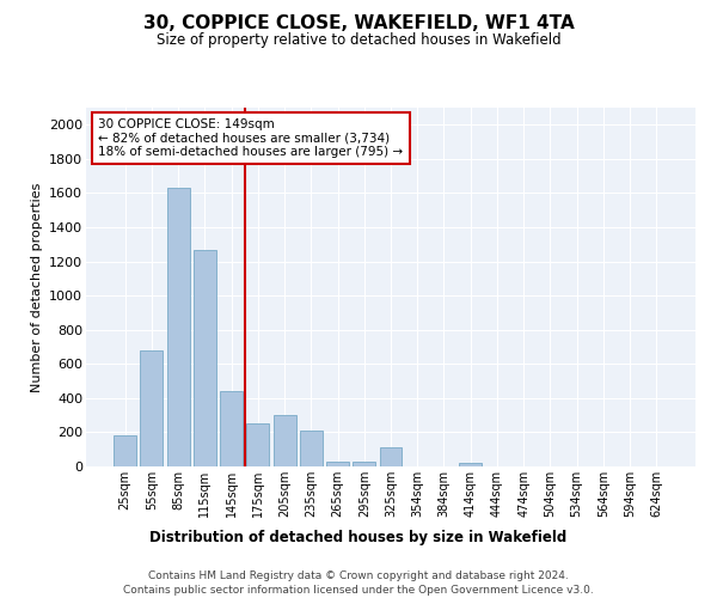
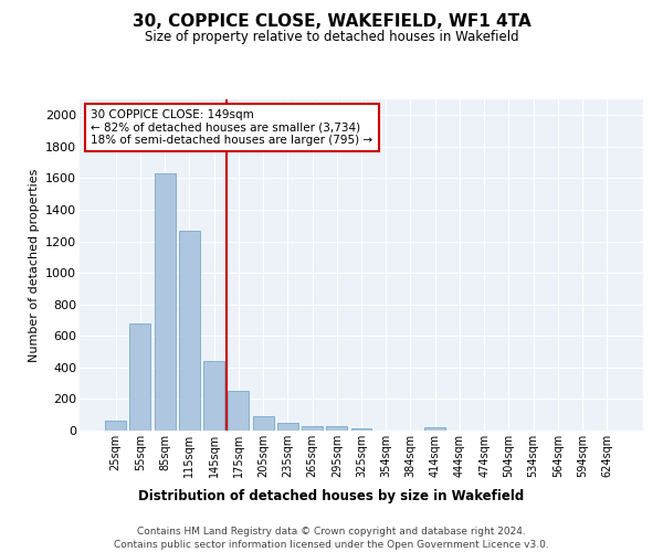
25sqm: 180 -> 60
205sqm: 300 -> 90
235sqm: 210 -> 50
325sqm: 110 -> 20
